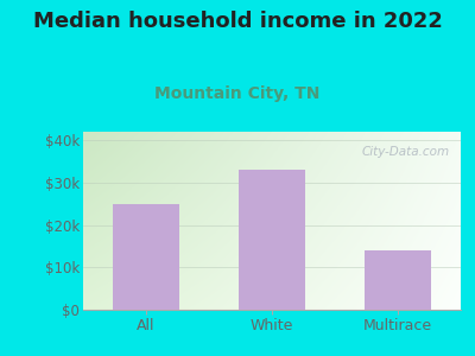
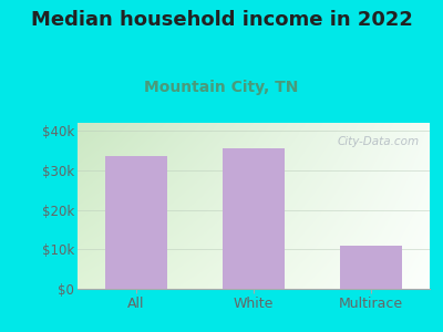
All: $25.0k -> $33.5k
White: $33.0k -> $35.5k
Multirace: $14.0k -> $11.0k
